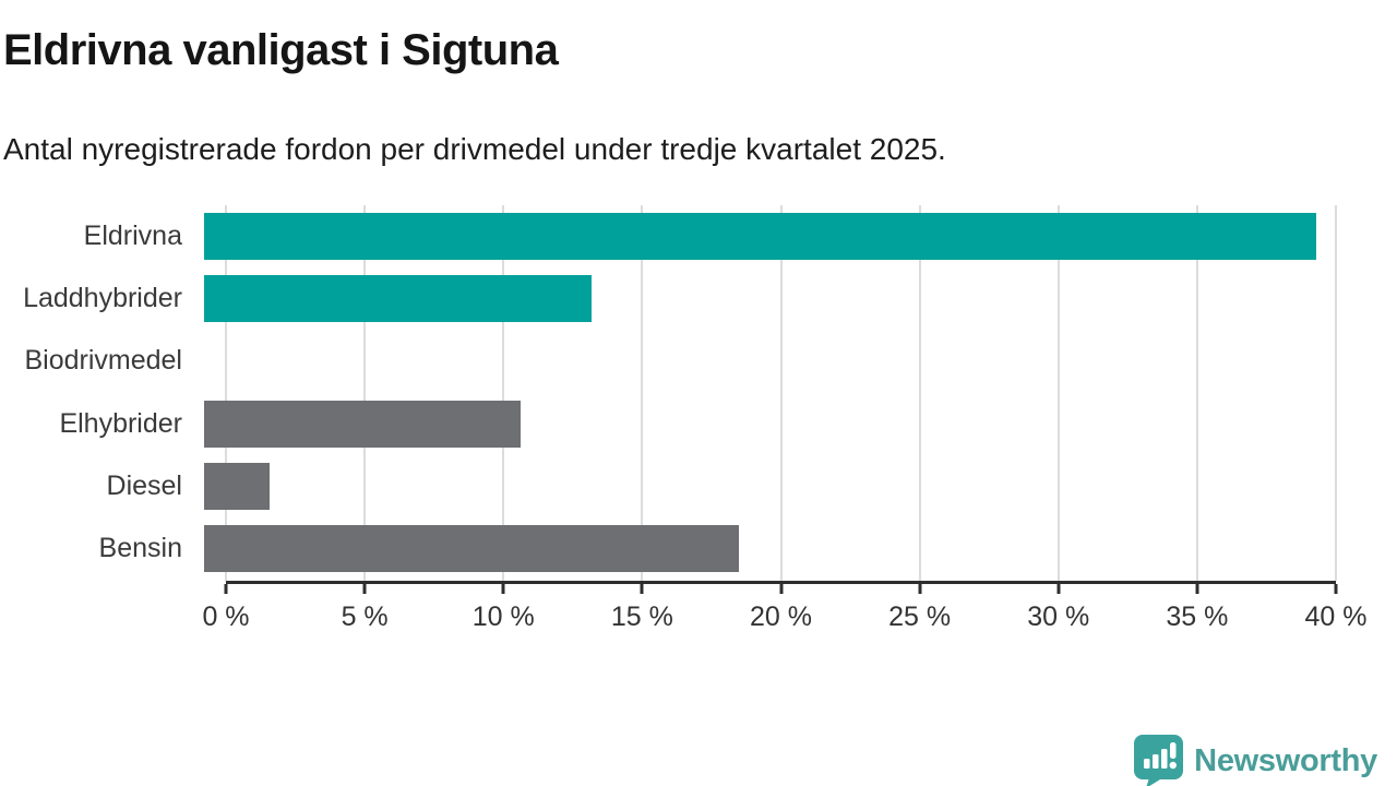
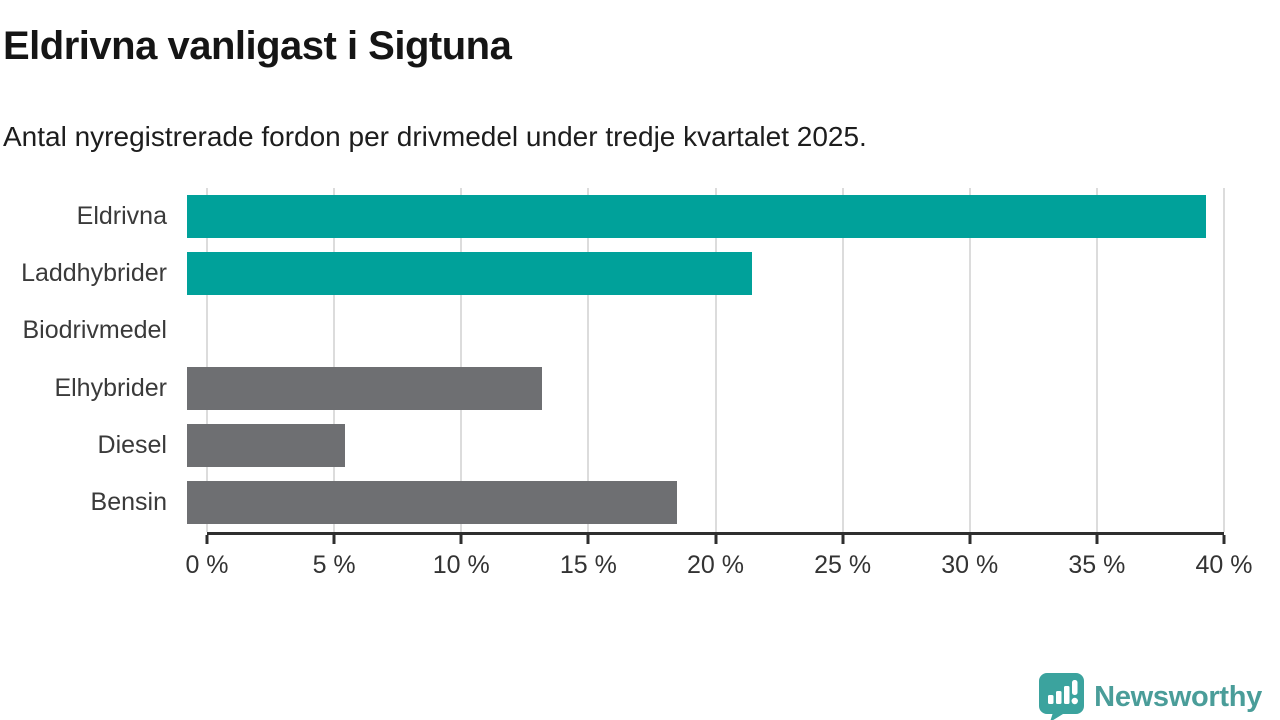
Laddhybrider: 13.7% -> 21.8%
Elhybrider: 11.2% -> 13.7%
Diesel: 2.3% -> 6.1%
